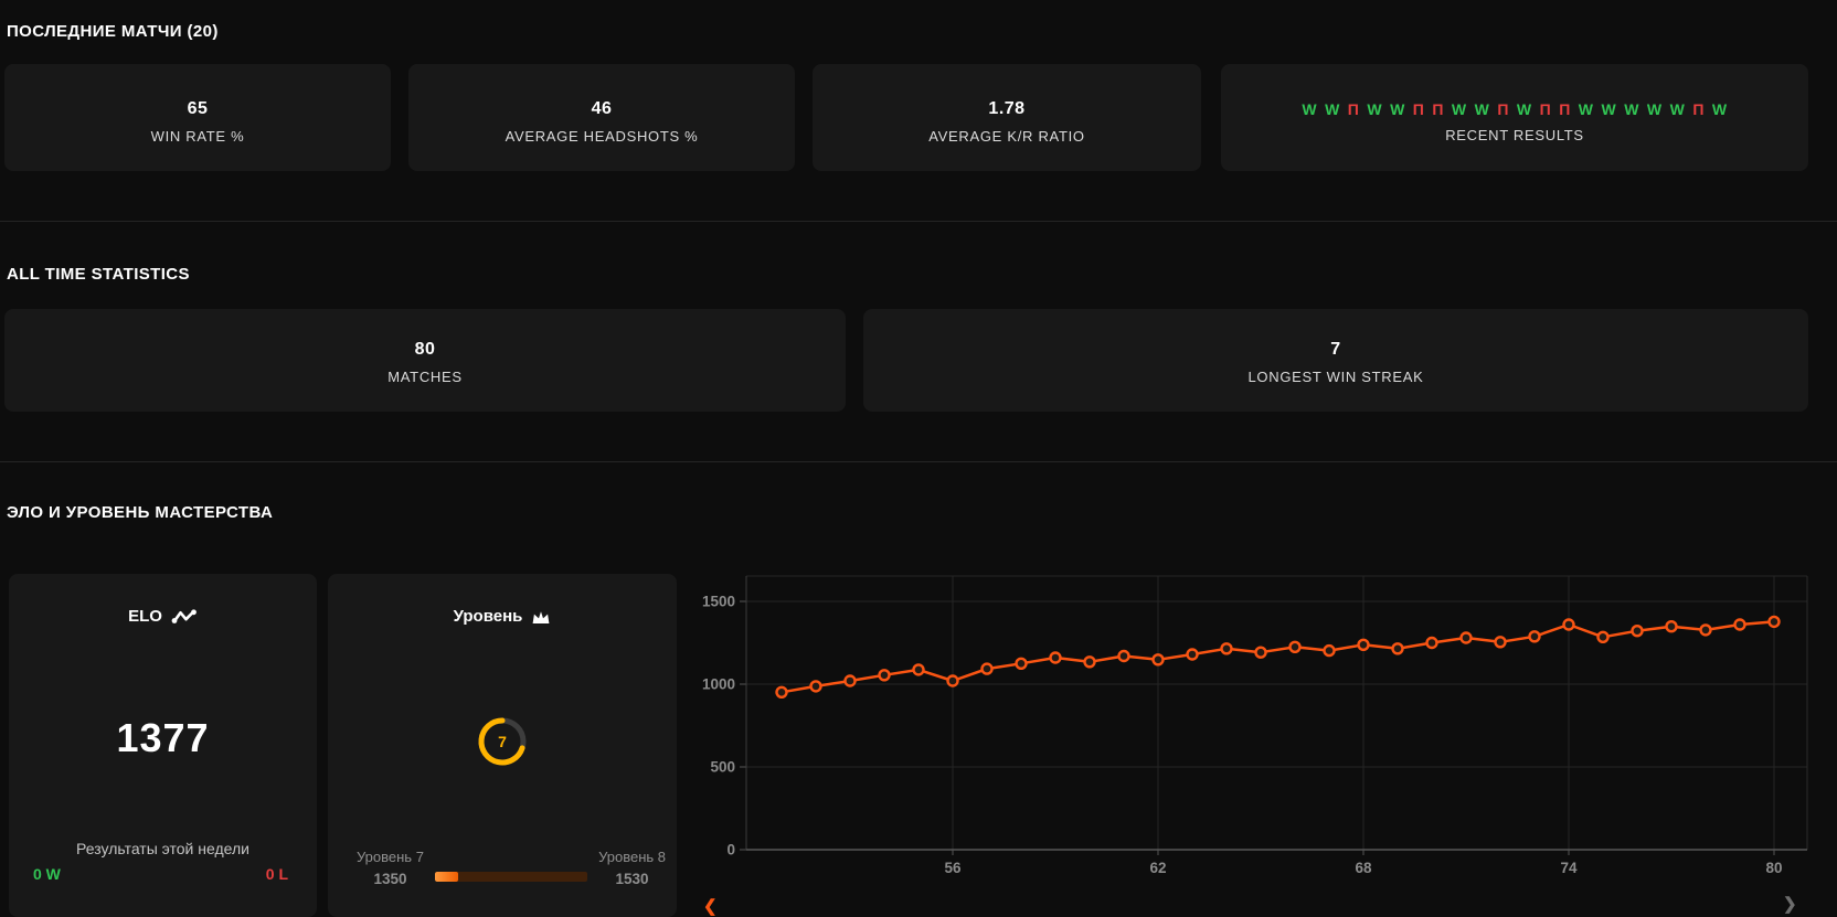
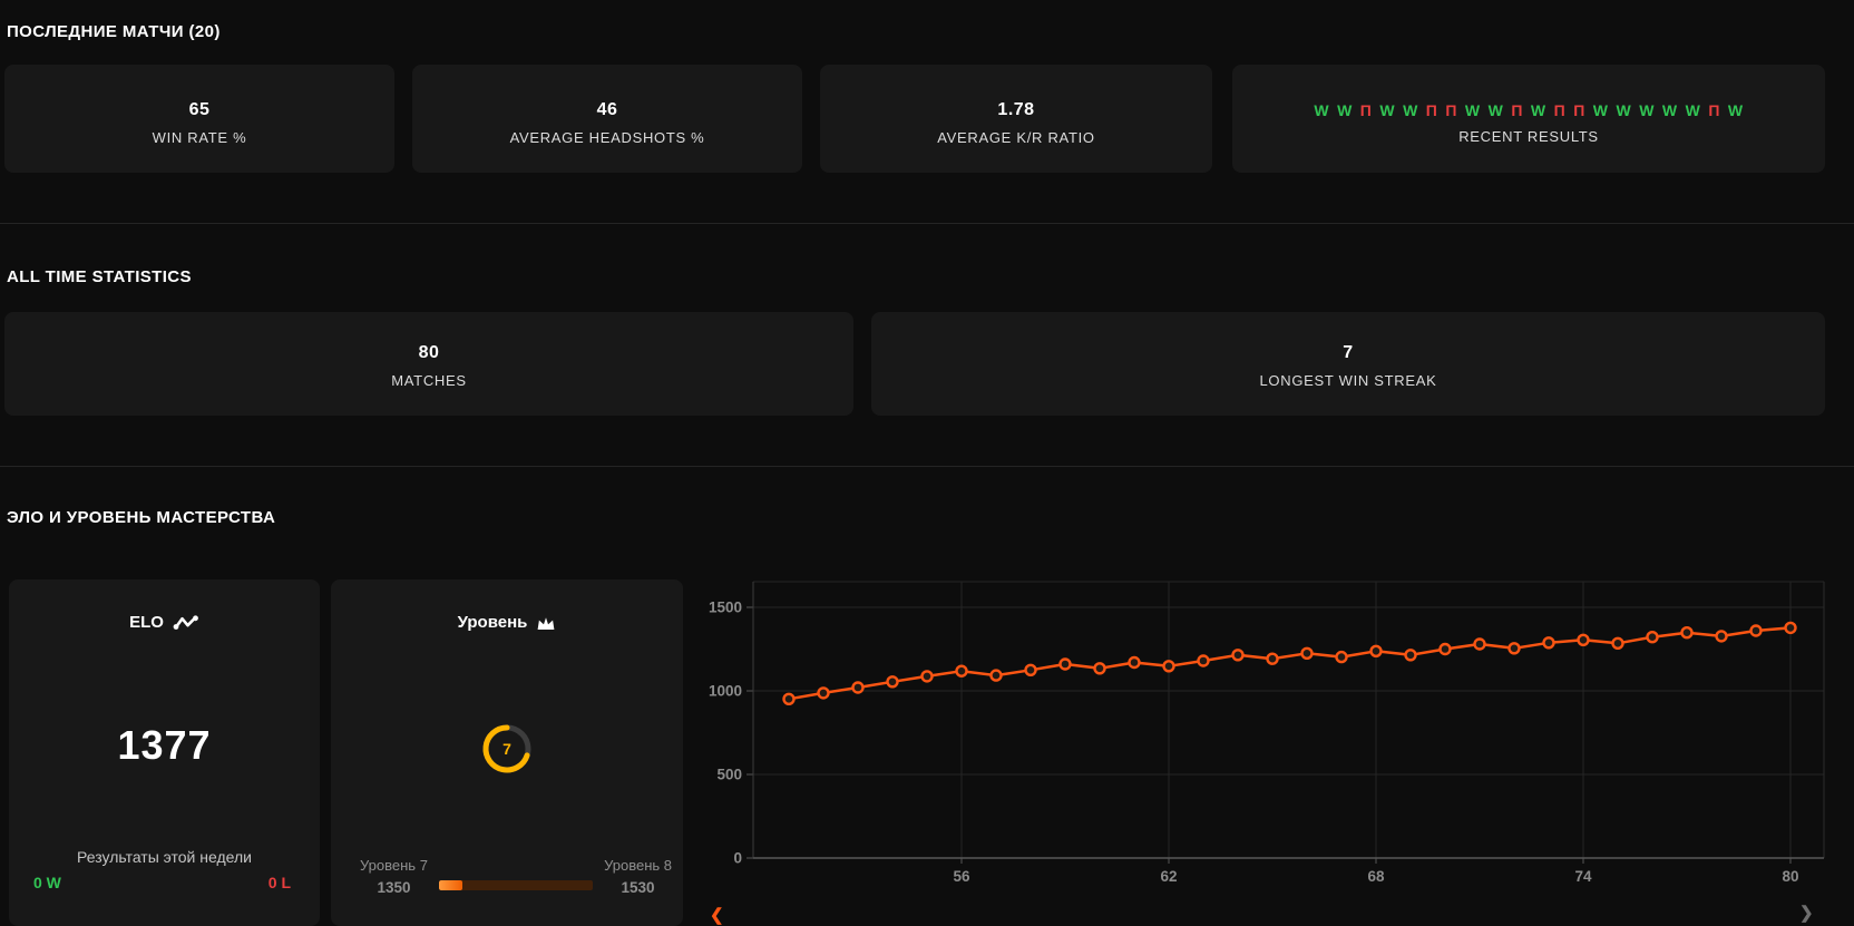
56: 1020 -> 1120
74: 1360 -> 1300
